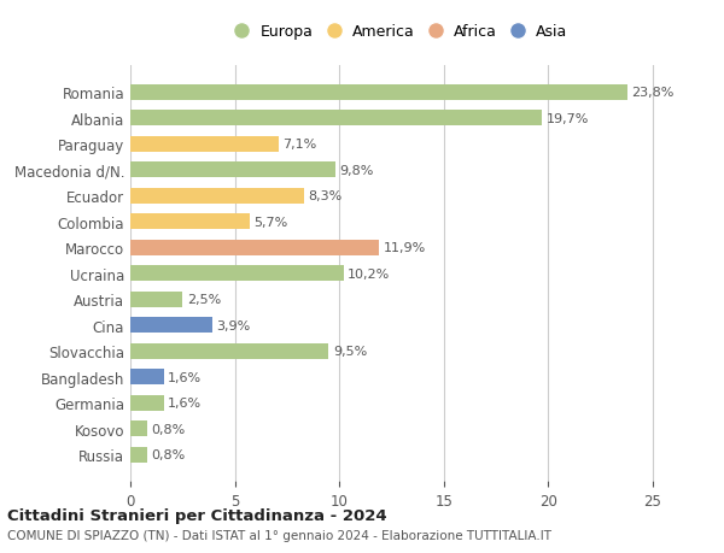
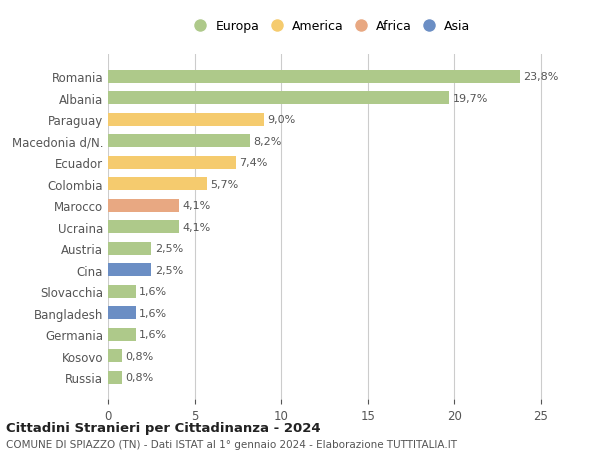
Paraguay: 7,1% -> 9,0%
Macedonia d/N.: 9,8% -> 8,2%
Ecuador: 8,3% -> 7,4%
Marocco: 11,9% -> 4,1%
Ucraina: 10,2% -> 4,1%
Cina: 3,9% -> 2,5%
Slovacchia: 9,5% -> 1,6%
